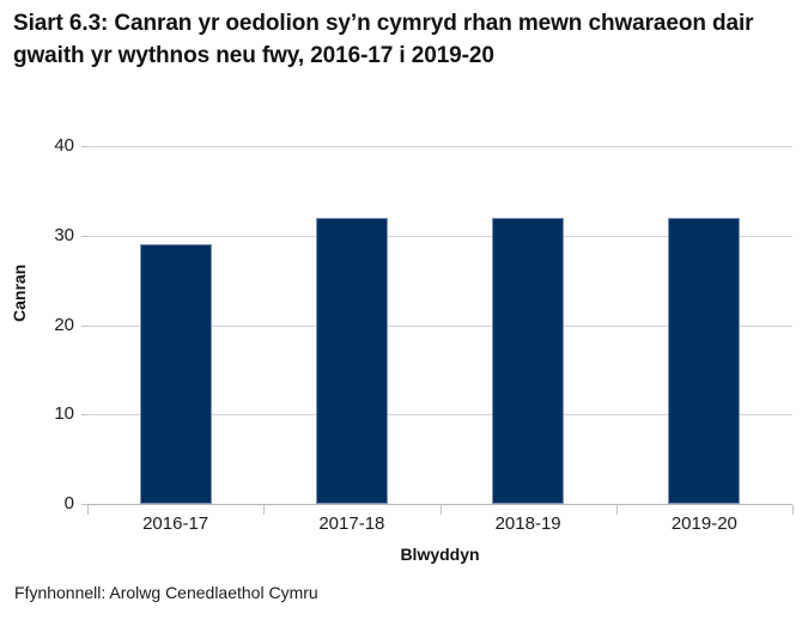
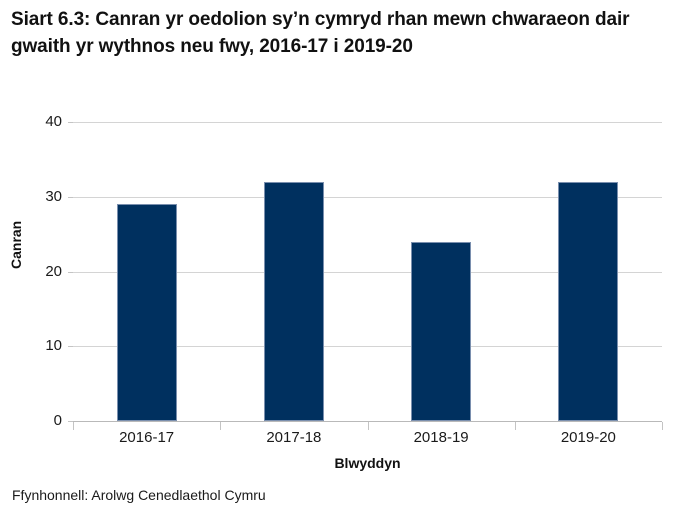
2018-19: 32 -> 24
